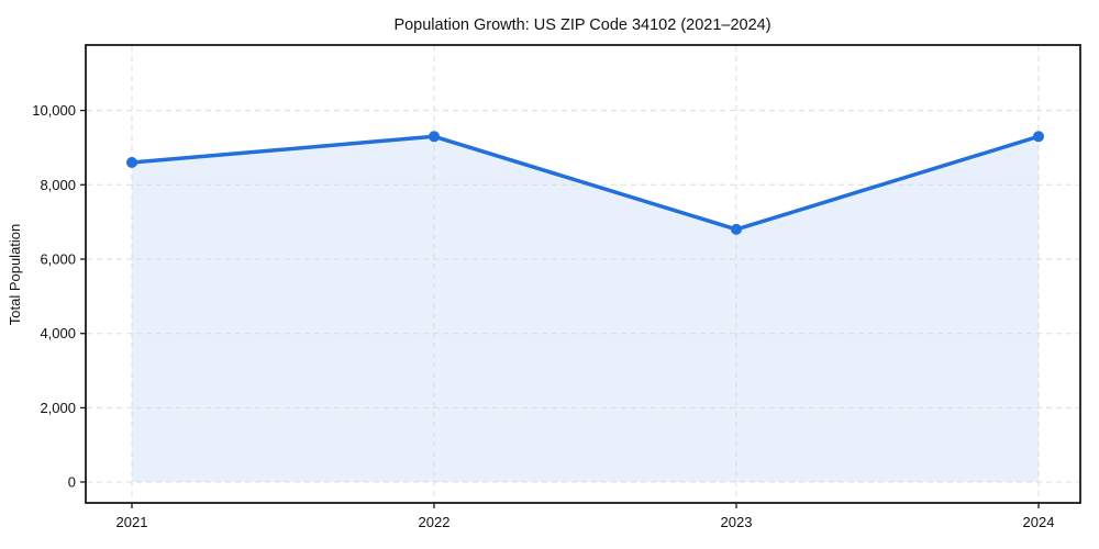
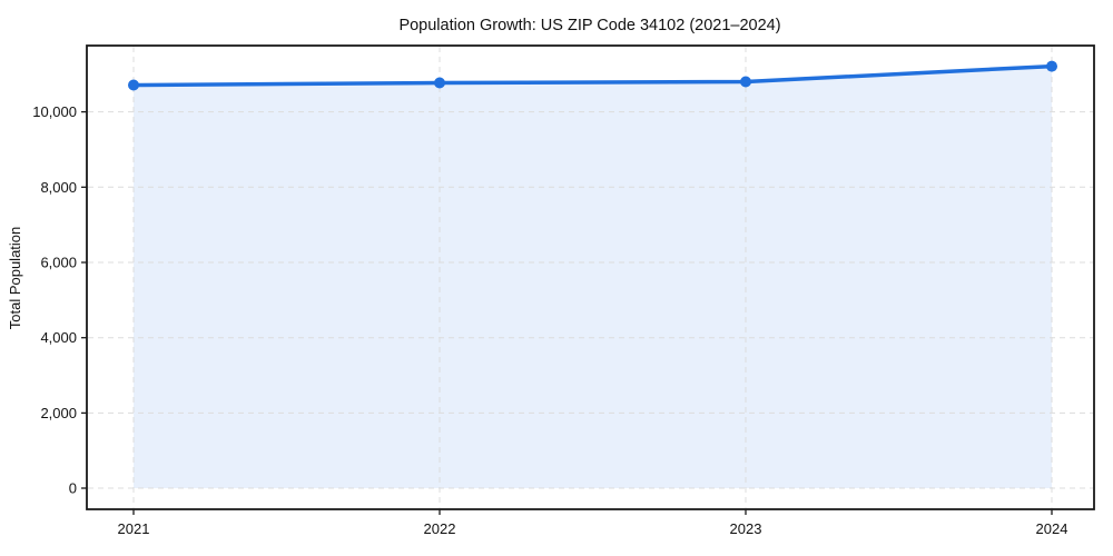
2021: 8600 -> 10700
2022: 9300 -> 10800
2023: 6800 -> 10800
2024: 9300 -> 11200
